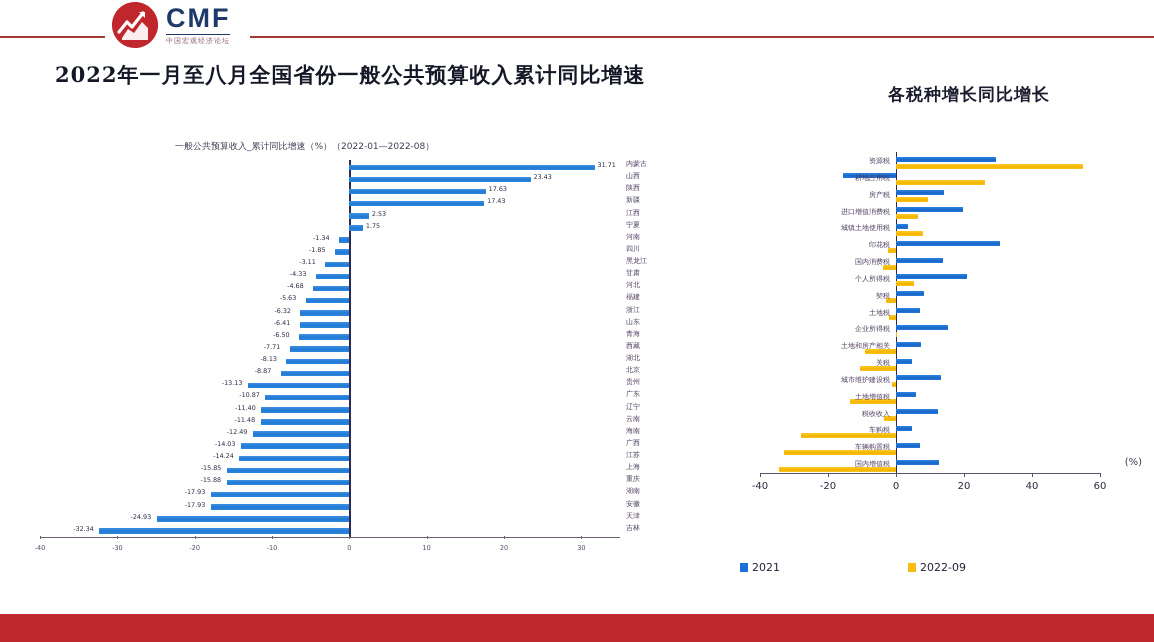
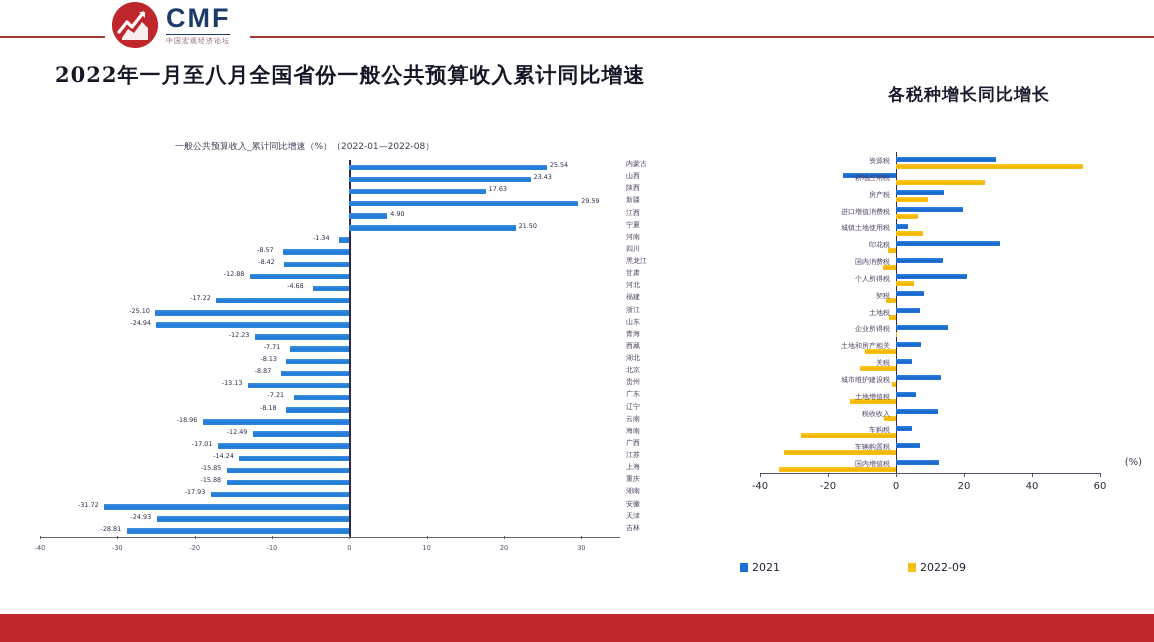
一般公共预算收入_累计同比增速（%）（2022-01—2022-08）/内蒙古: 31.71 -> 25.54
一般公共预算收入_累计同比增速（%）（2022-01—2022-08）/新疆: 17.43 -> 29.59
一般公共预算收入_累计同比增速（%）（2022-01—2022-08）/江西: 2.53 -> 4.90
一般公共预算收入_累计同比增速（%）（2022-01—2022-08）/宁夏: 1.75 -> 21.50
一般公共预算收入_累计同比增速（%）（2022-01—2022-08）/四川: -1.85 -> -8.57
一般公共预算收入_累计同比增速（%）（2022-01—2022-08）/黑龙江: -3.11 -> -8.42
一般公共预算收入_累计同比增速（%）（2022-01—2022-08）/甘肃: -4.33 -> -12.88
一般公共预算收入_累计同比增速（%）（2022-01—2022-08）/福建: -5.63 -> -17.22
一般公共预算收入_累计同比增速（%）（2022-01—2022-08）/浙江: -6.32 -> -25.10
一般公共预算收入_累计同比增速（%）（2022-01—2022-08）/山东: -6.41 -> -24.94
一般公共预算收入_累计同比增速（%）（2022-01—2022-08）/青海: -6.50 -> -12.23
一般公共预算收入_累计同比增速（%）（2022-01—2022-08）/广东: -10.87 -> -7.21
一般公共预算收入_累计同比增速（%）（2022-01—2022-08）/辽宁: -11.40 -> -8.18
一般公共预算收入_累计同比增速（%）（2022-01—2022-08）/云南: -11.48 -> -18.96
一般公共预算收入_累计同比增速（%）（2022-01—2022-08）/广西: -14.03 -> -17.01
一般公共预算收入_累计同比增速（%）（2022-01—2022-08）/安徽: -17.93 -> -31.72
一般公共预算收入_累计同比增速（%）（2022-01—2022-08）/吉林: -32.34 -> -28.81
